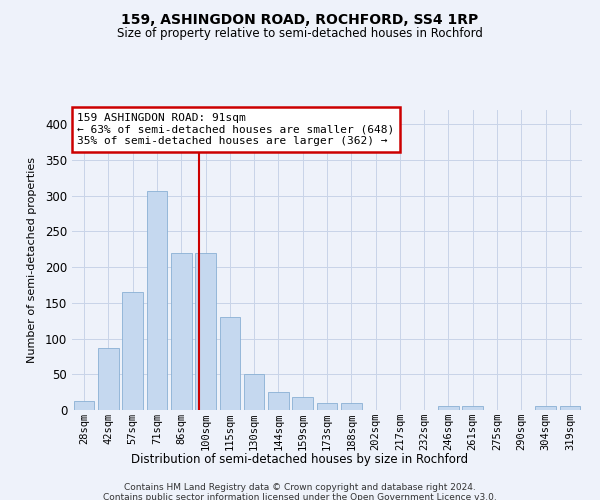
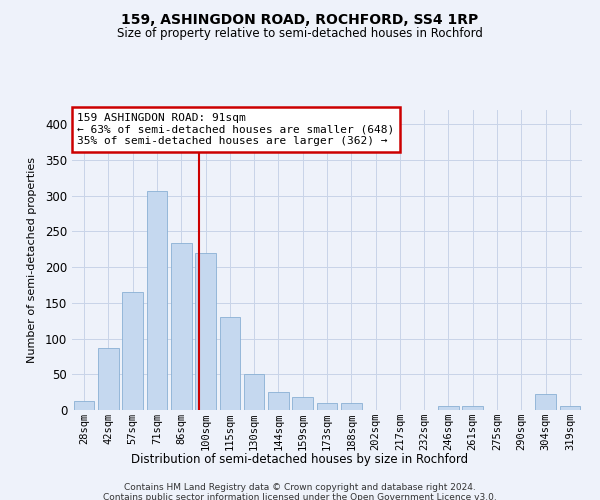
86sqm: 220 -> 234
304sqm: 5 -> 22
